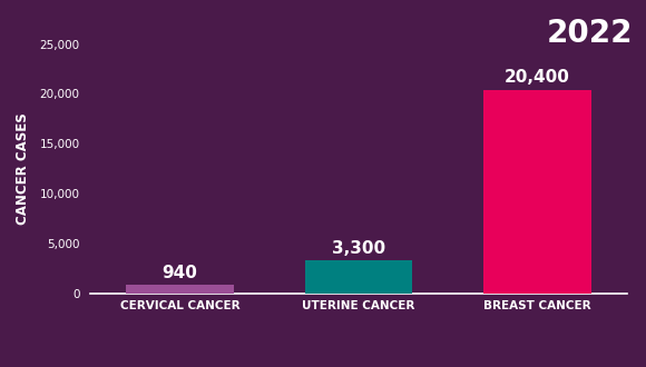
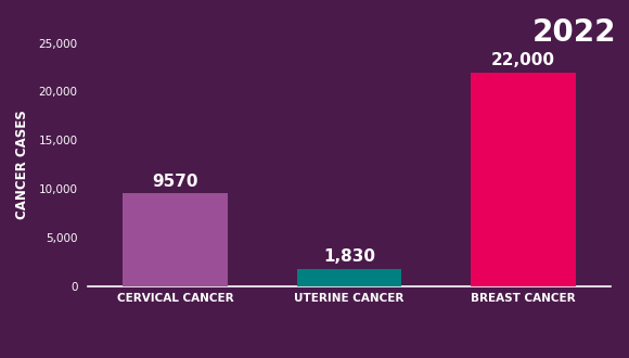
CERVICAL CANCER: 940 -> 9570
UTERINE CANCER: 3,300 -> 1,830
BREAST CANCER: 20,400 -> 22,000
